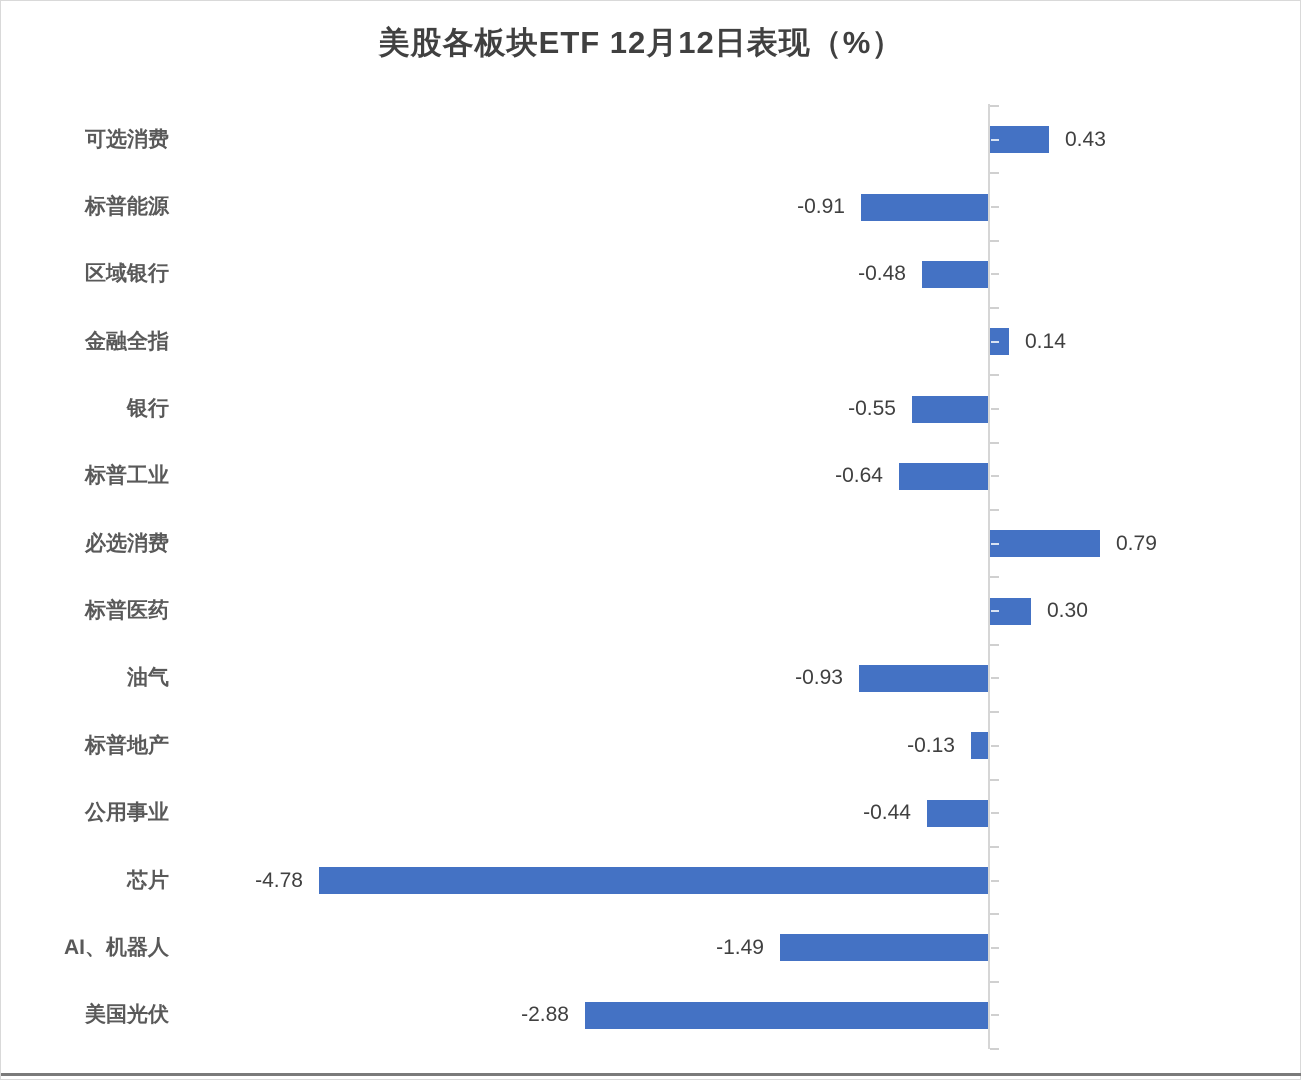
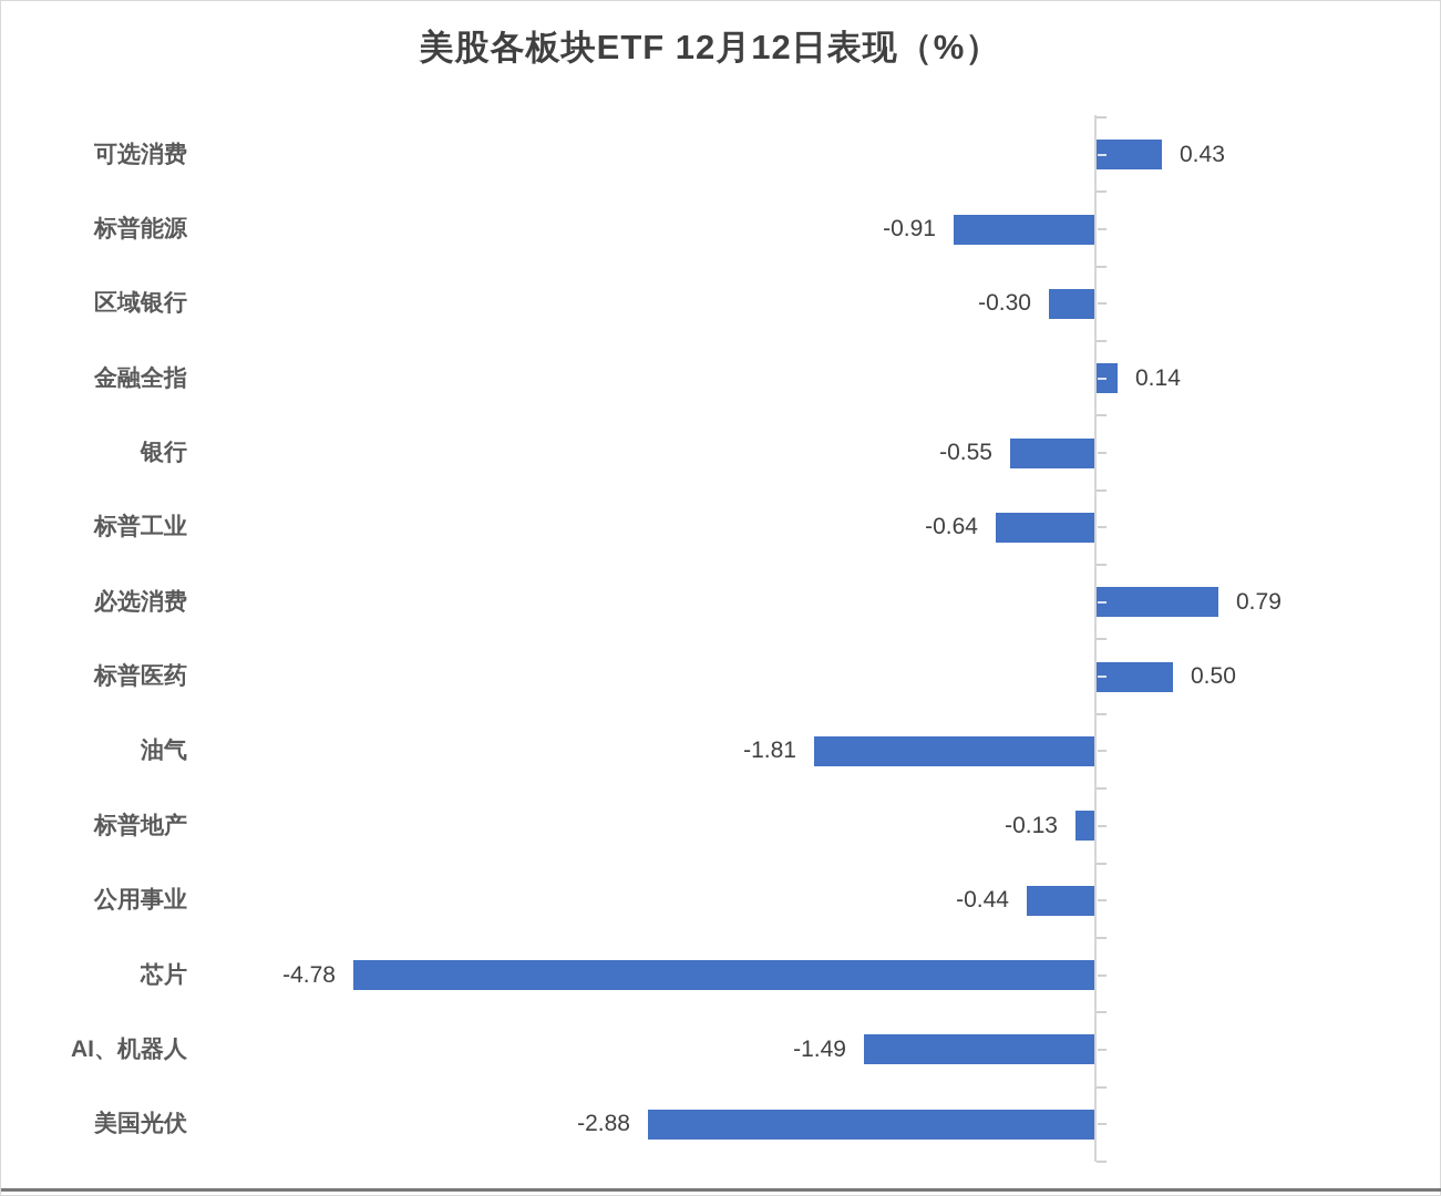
区域银行: -0.48 -> -0.30
标普医药: 0.30 -> 0.50
油气: -0.93 -> -1.81
